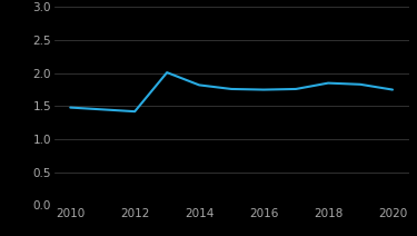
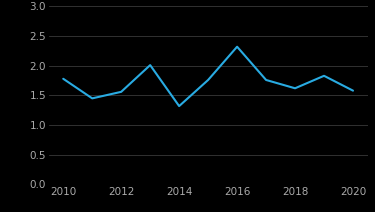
2010: 1.48 -> 1.78
2012: 1.42 -> 1.56
2014: 1.82 -> 1.32
2016: 1.75 -> 2.32
2018: 1.85 -> 1.62
2020: 1.75 -> 1.58
